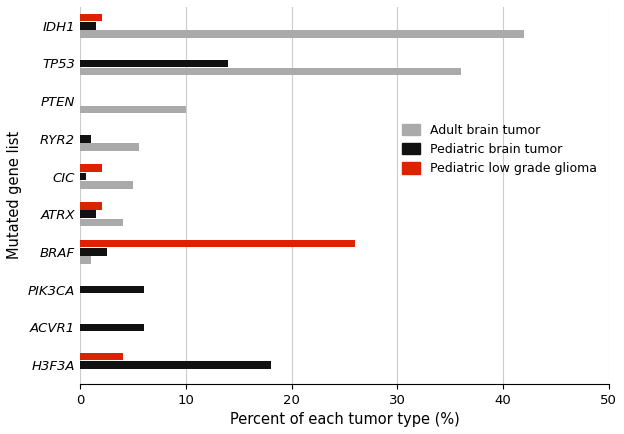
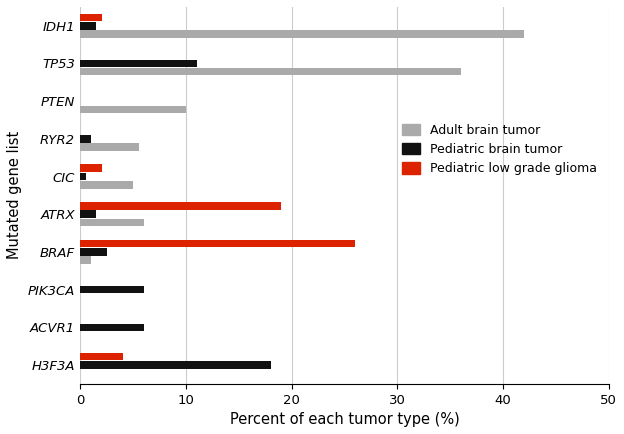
Pediatric brain tumor/TP53: 14.0 -> 11.0
Pediatric low grade glioma/ATRX: 2 -> 19
Adult brain tumor/ATRX: 4.0 -> 6.0
